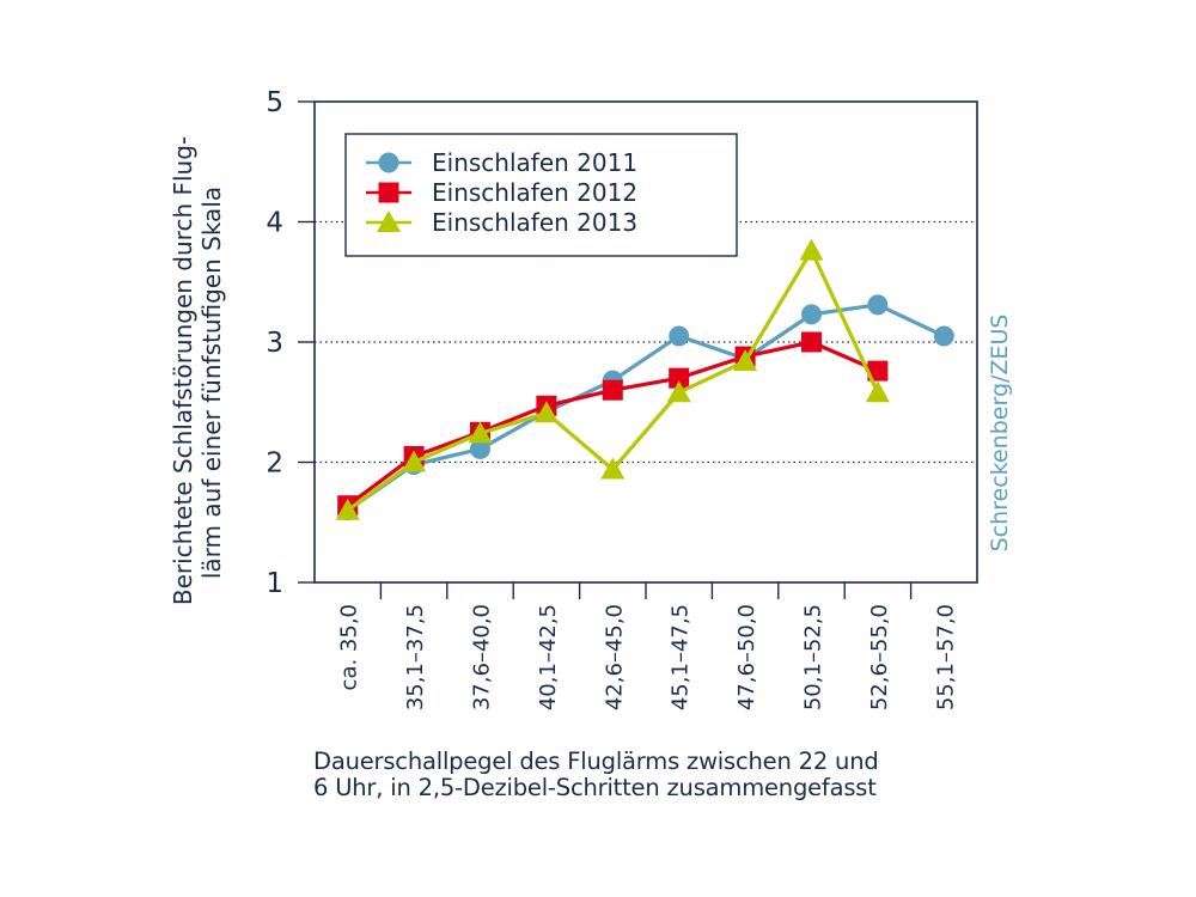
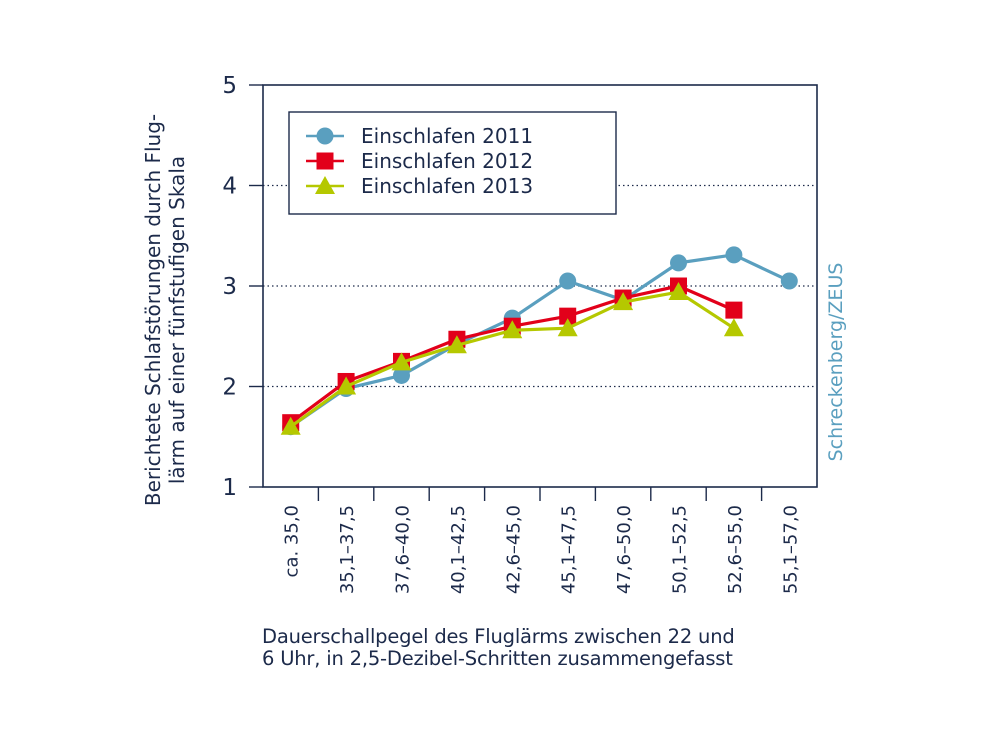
Einschlafen 2013/42,6–45,0: 1.94 -> 2.56
Einschlafen 2013/50,1–52,5: 3.76 -> 2.94
